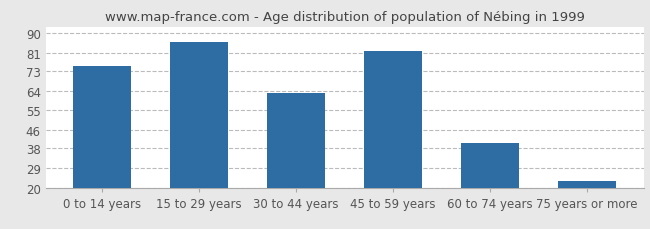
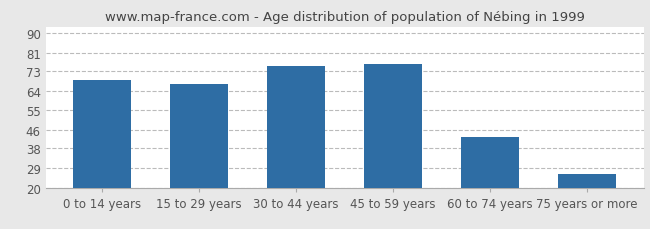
0 to 14 years: 75 -> 69
15 to 29 years: 86 -> 67
30 to 44 years: 63 -> 75
45 to 59 years: 82 -> 76
60 to 74 years: 40 -> 43
75 years or more: 23 -> 26
